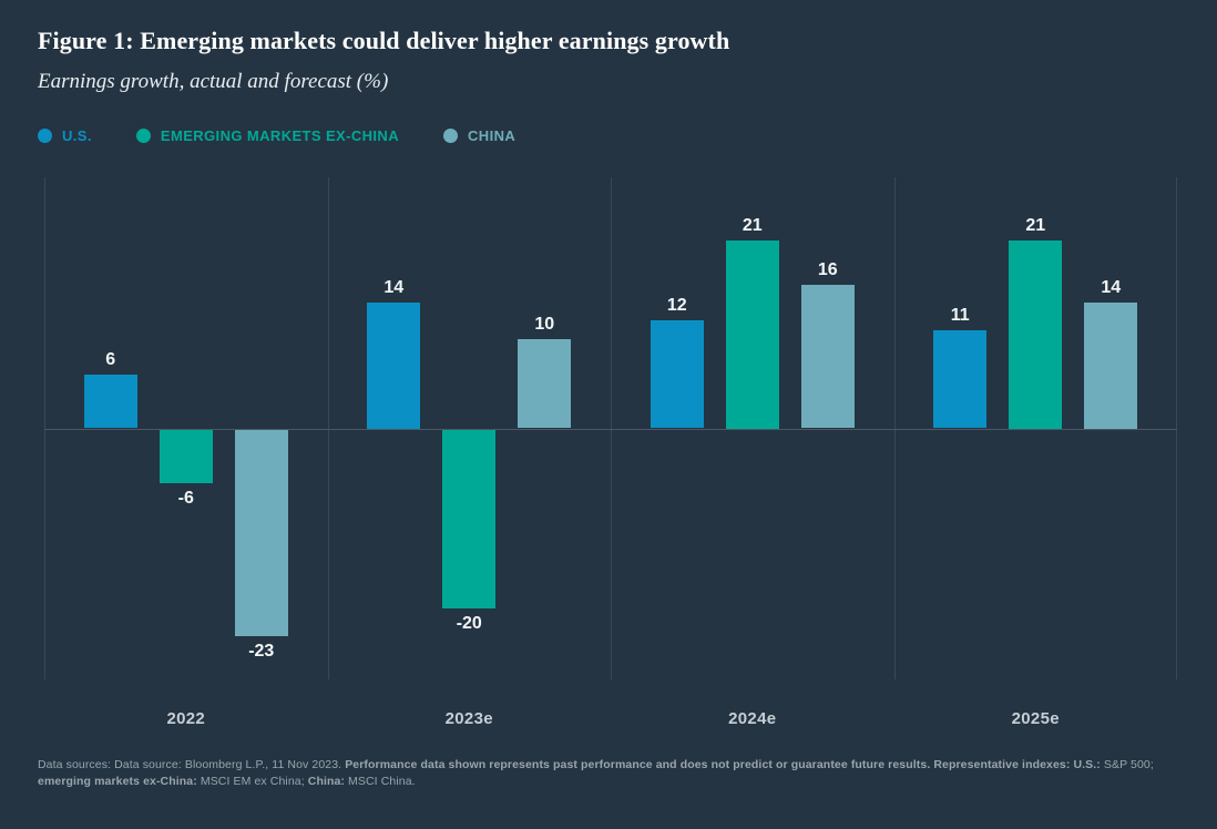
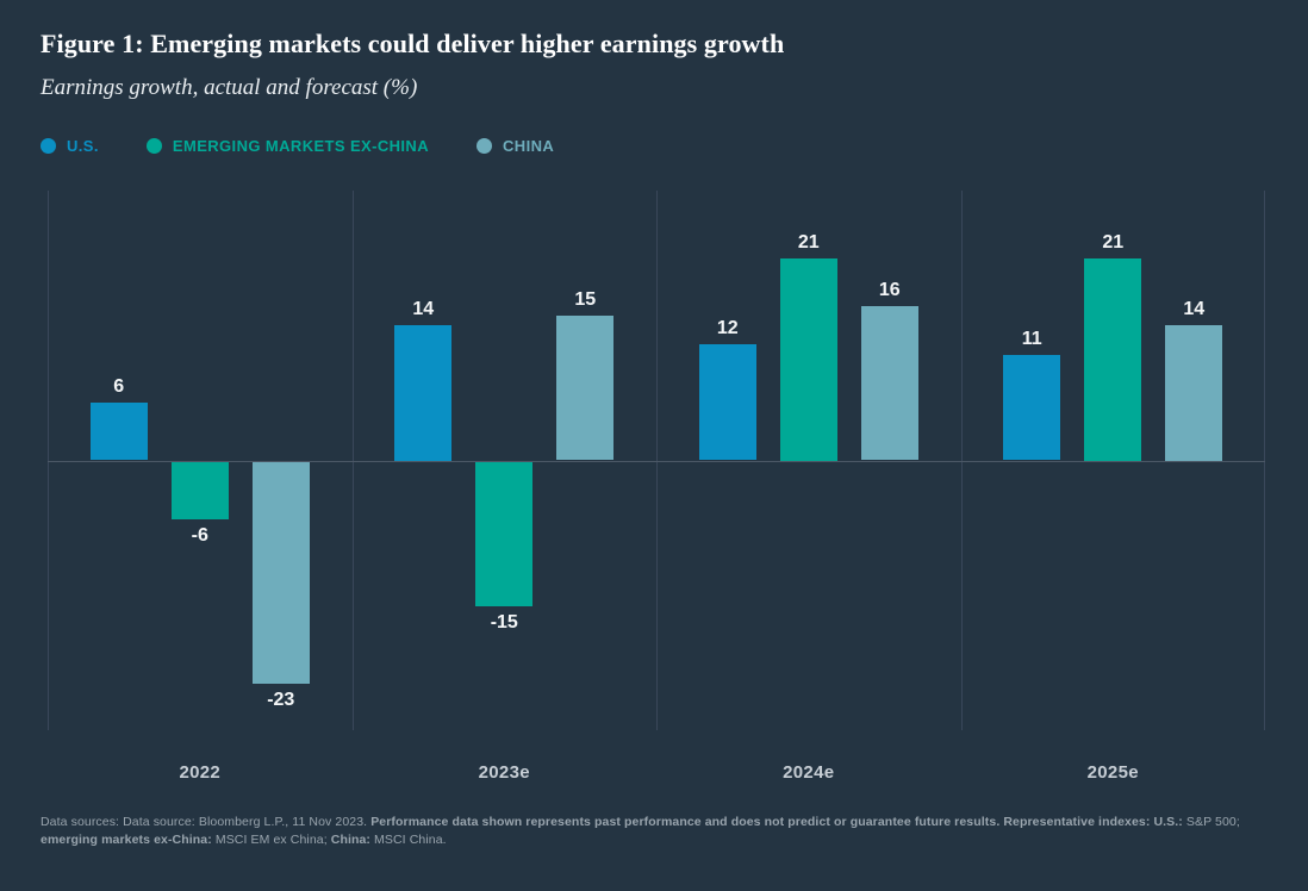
EMERGING MARKETS EX-CHINA/2023e: -20 -> -15
CHINA/2023e: 10 -> 15
